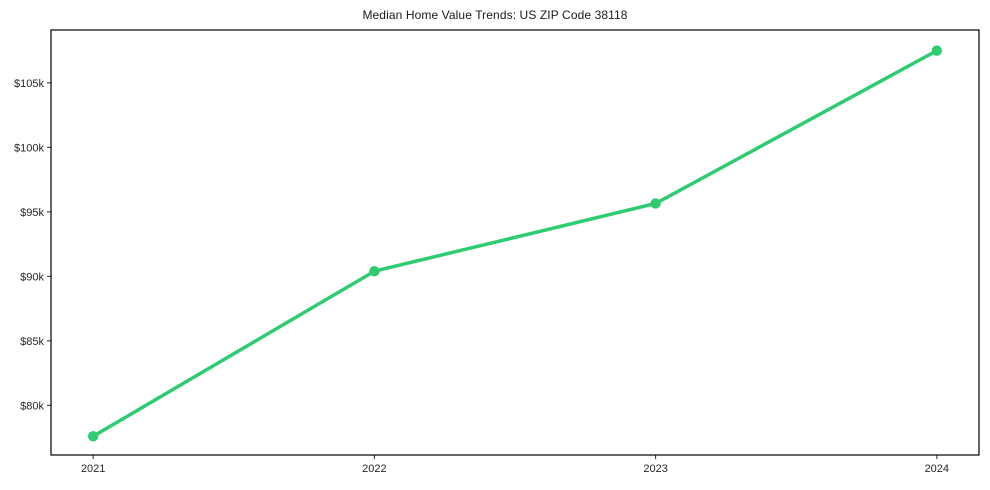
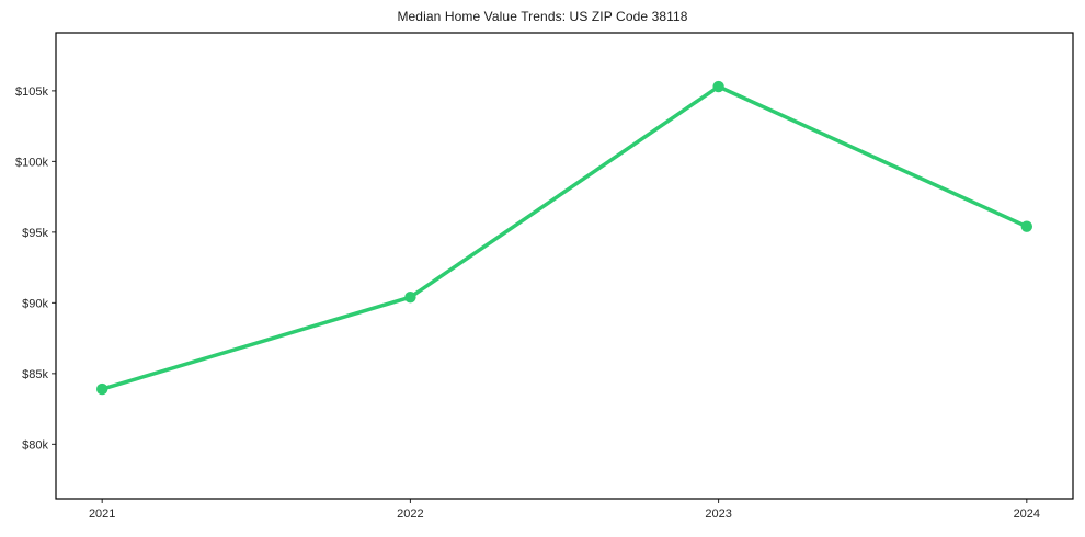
2021: $77.6k -> $83.9k
2023: $95.6k -> $105.3k
2024: $107.5k -> $95.4k
